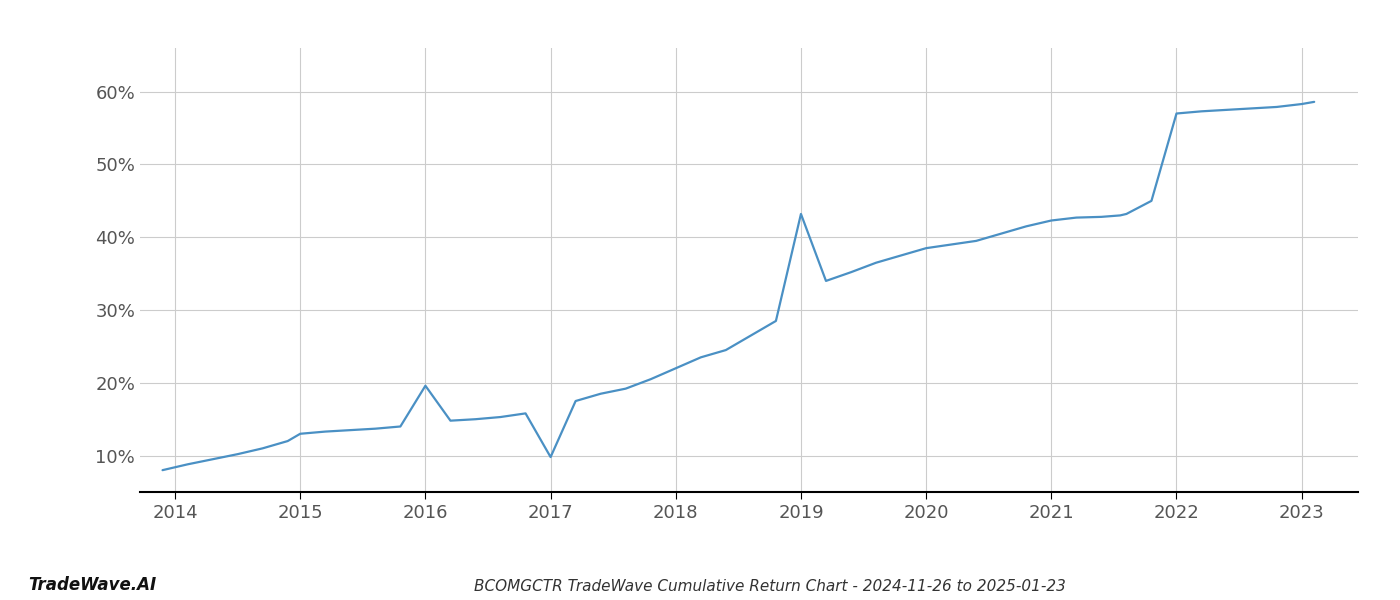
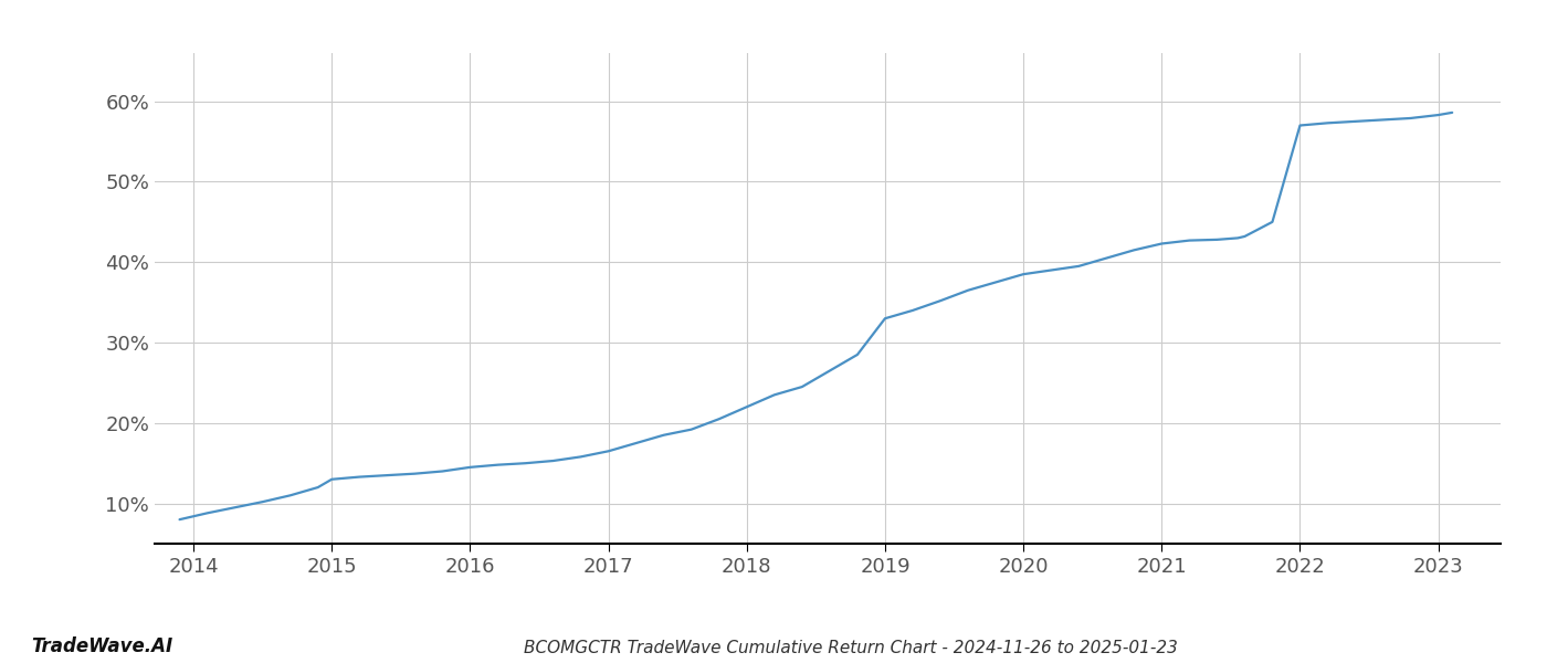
2016: 19.6% -> 14.5%
2017: 9.8% -> 16.5%
2019: 43.2% -> 33.0%
